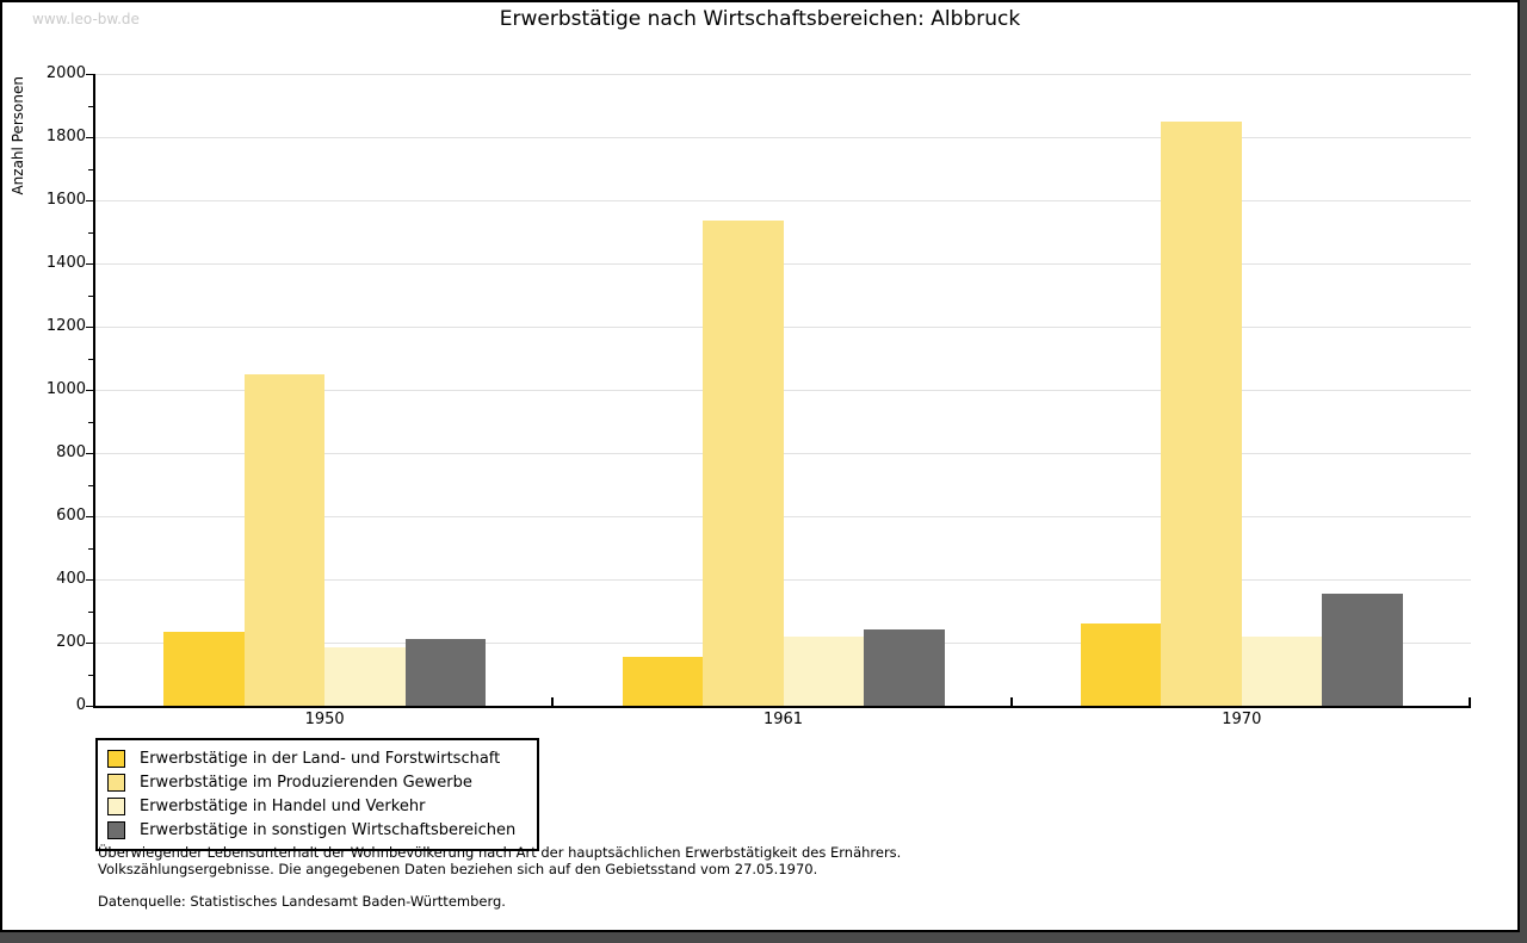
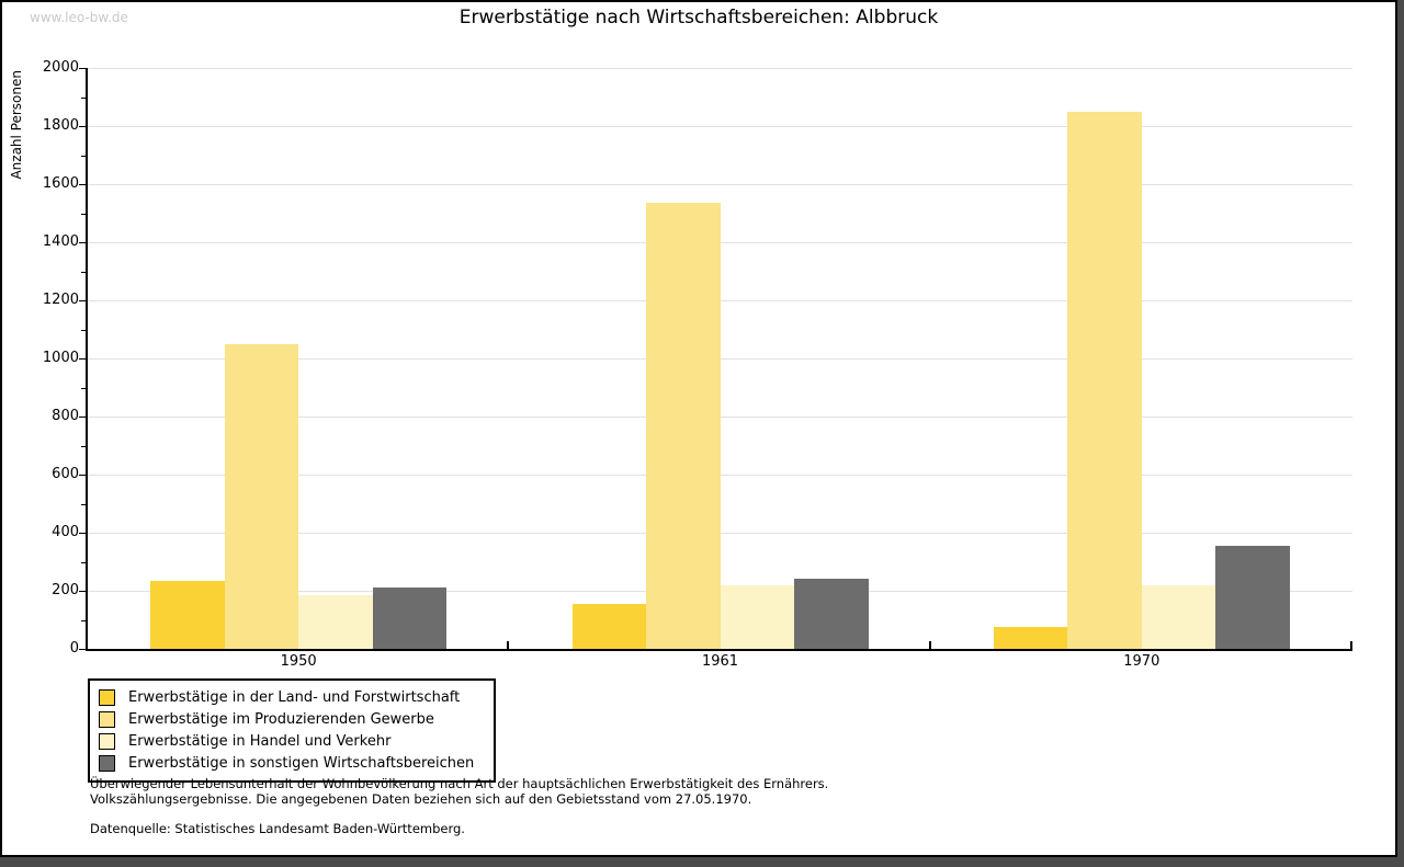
Erwerbstätige in der Land- und Forstwirtschaft/1970: 260 -> 80
